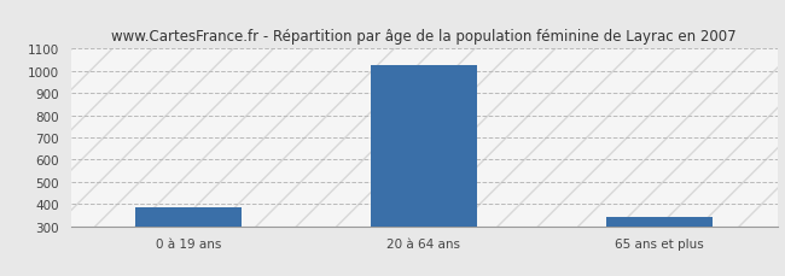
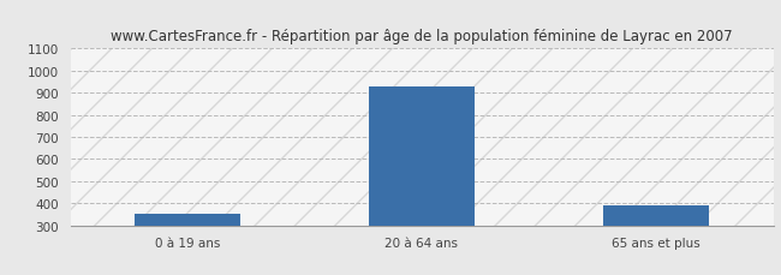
0 à 19 ans: 380 -> 350
20 à 64 ans: 1020 -> 930
65 ans et plus: 340 -> 390
